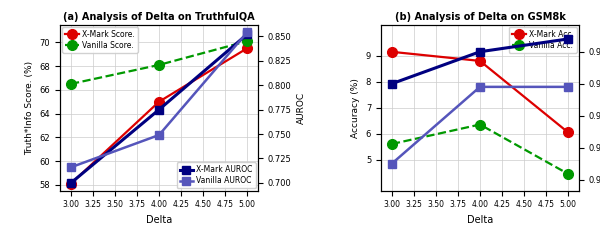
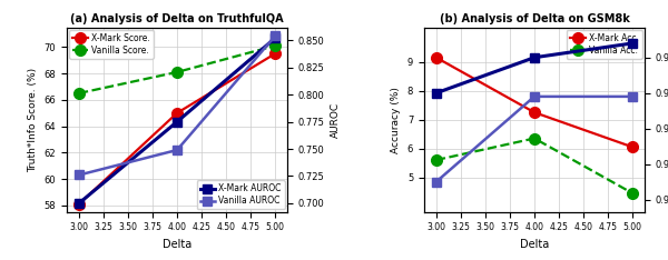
(a) Analysis of Delta on TruthfulQA/Vanilla AUROC/3.00: 0.716 -> 0.726
(b) Analysis of Delta on GSM8k/X-Mark Acc./4.00: 8.80 -> 7.25
